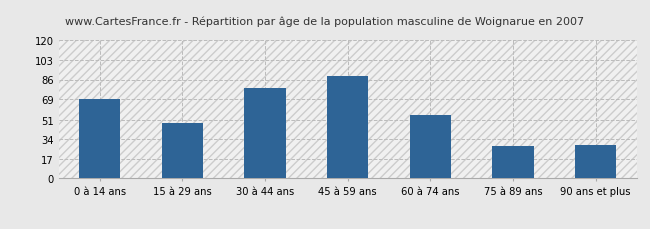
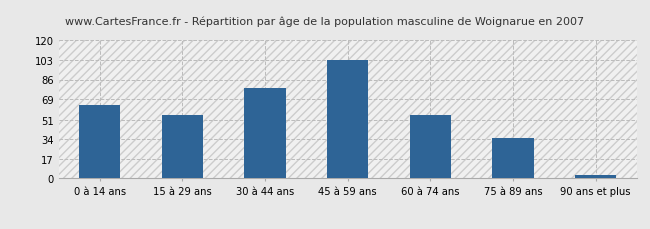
0 à 14 ans: 69 -> 64
15 à 29 ans: 48 -> 55
45 à 59 ans: 89 -> 103
75 à 89 ans: 28 -> 35
90 ans et plus: 29 -> 3
